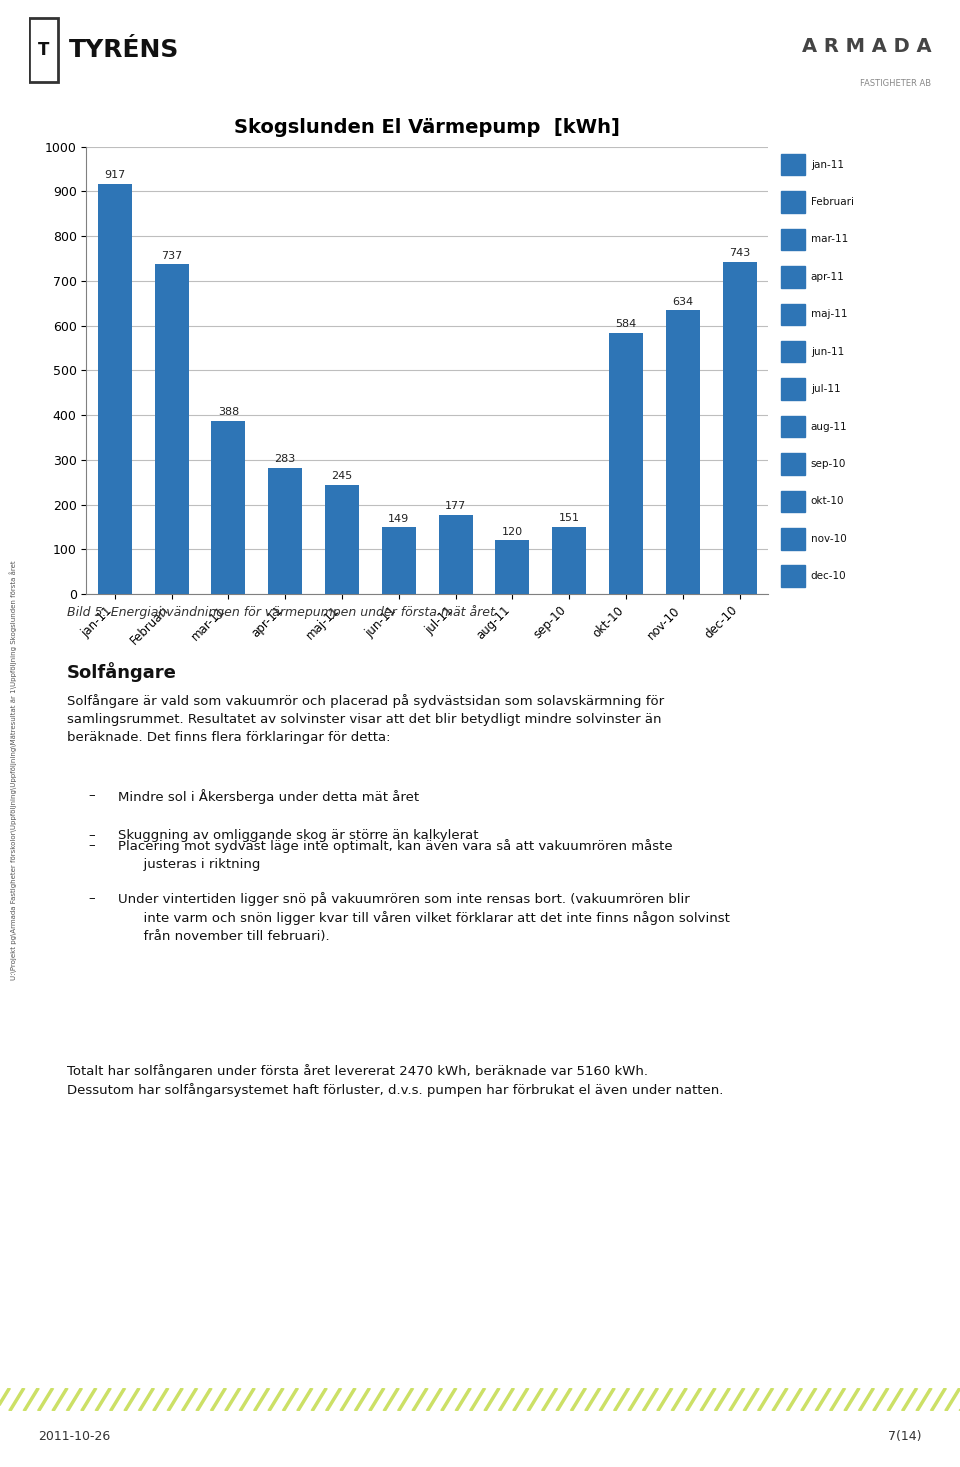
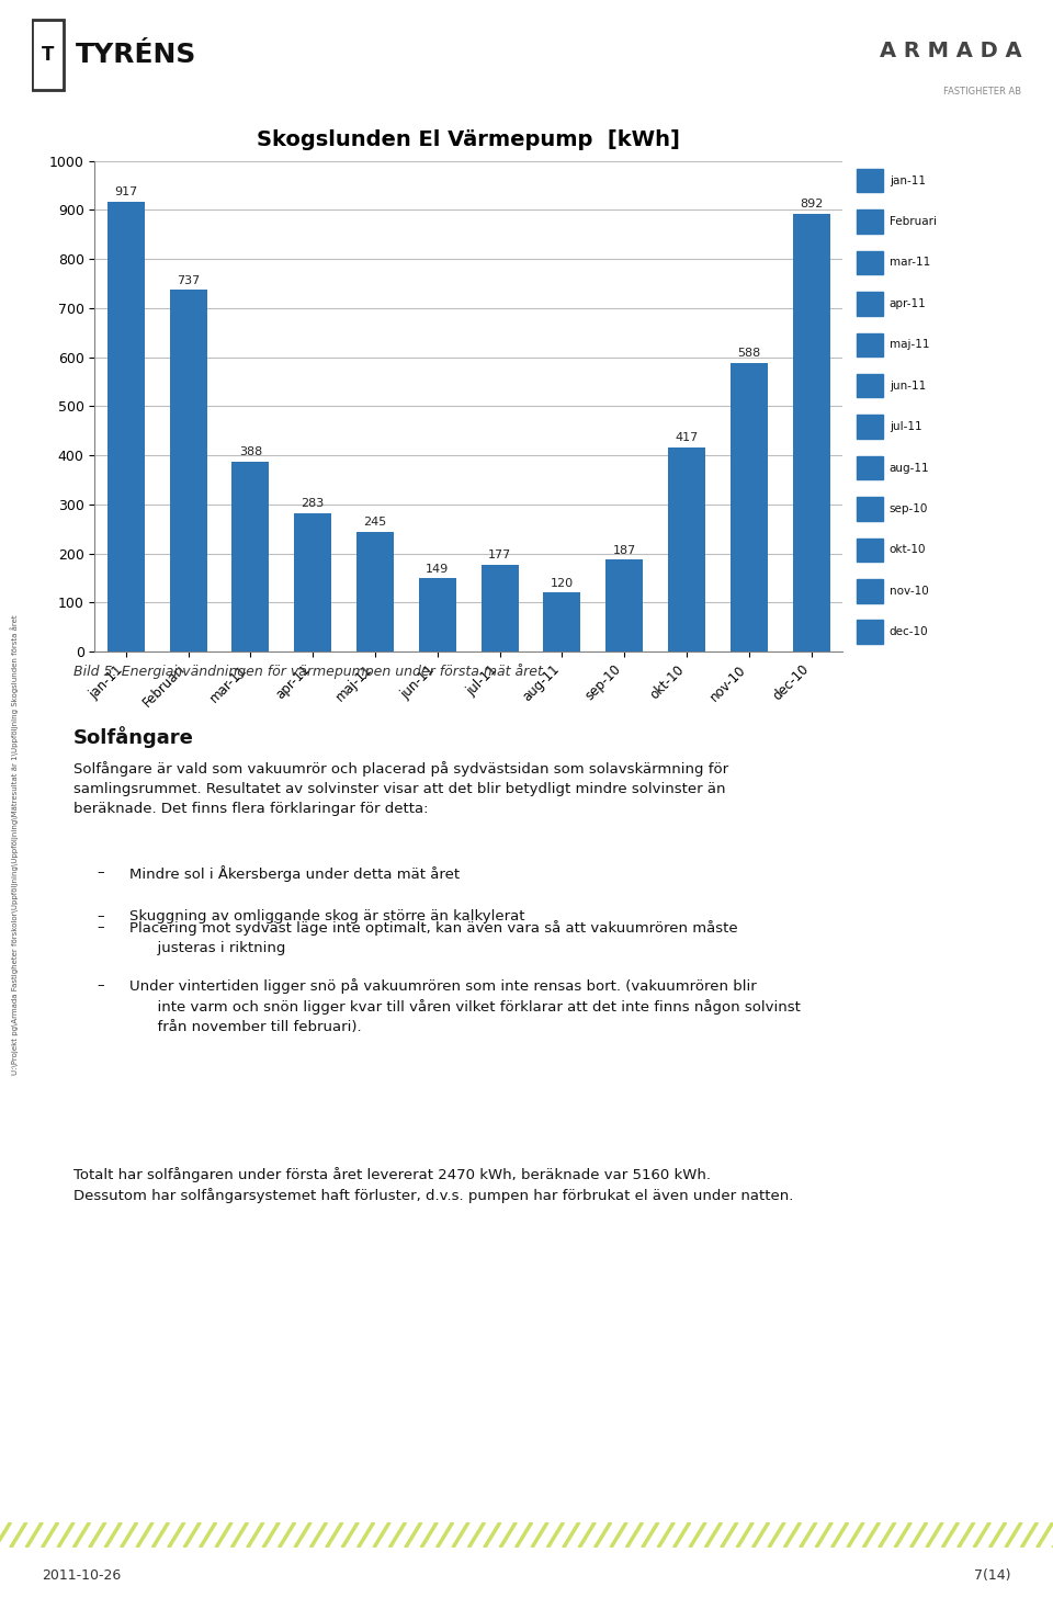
sep-10: 151 -> 187
okt-10: 584 -> 417
nov-10: 634 -> 588
dec-10: 743 -> 892
